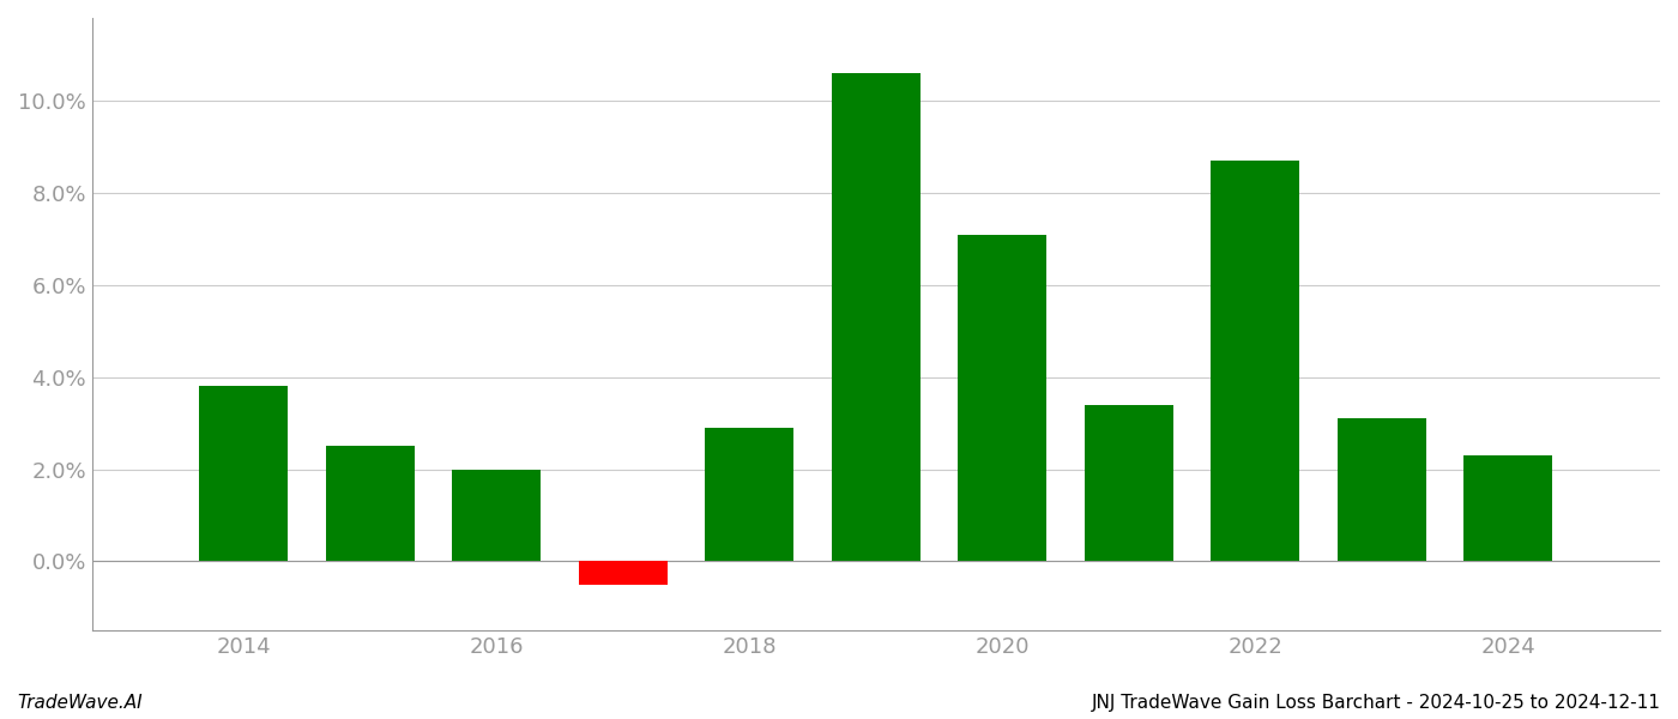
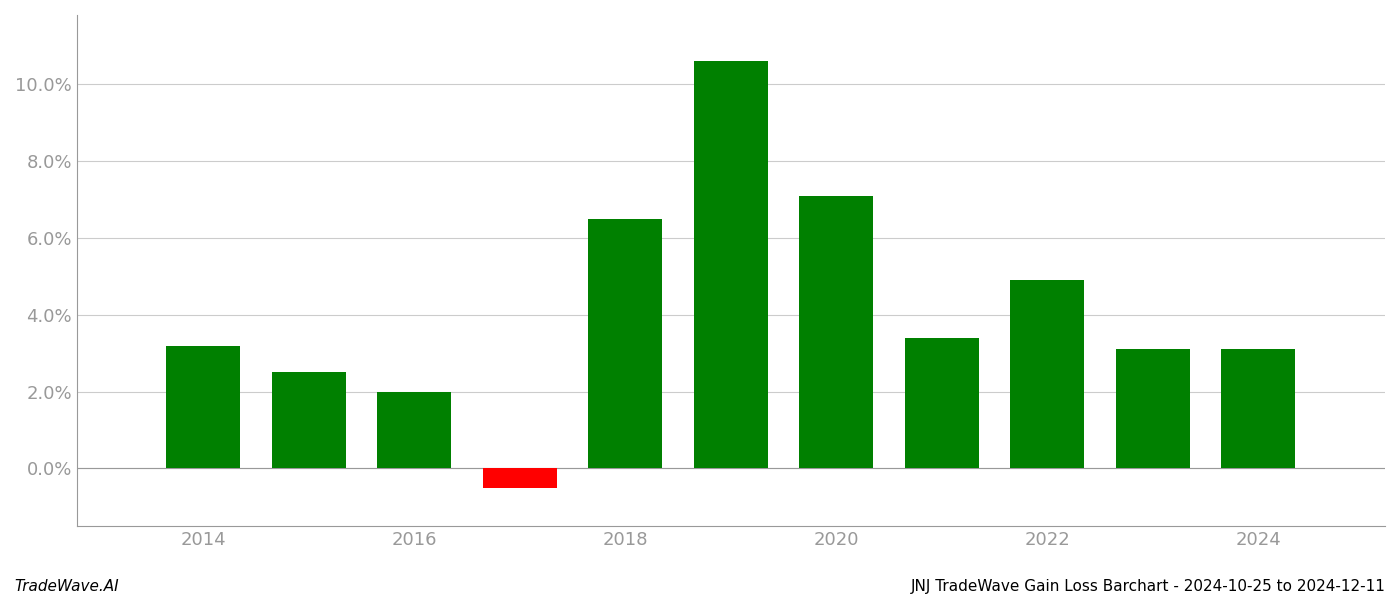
2014: 3.8% -> 3.2%
2018: 2.9% -> 6.5%
2022: 8.7% -> 4.9%
2024: 2.3% -> 3.1%
